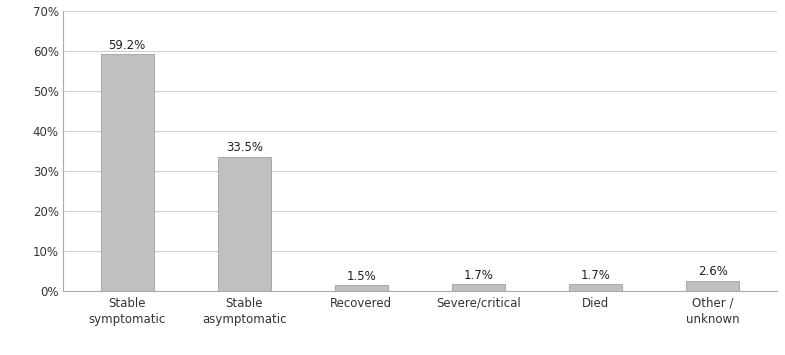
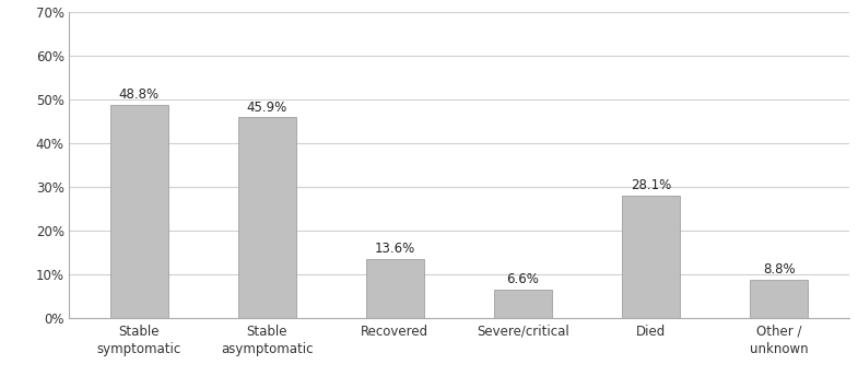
Stable symptomatic: 59.2% -> 48.8%
Stable asymptomatic: 33.5% -> 45.9%
Recovered: 1.5% -> 13.6%
Severe/critical: 1.7% -> 6.6%
Died: 1.7% -> 28.1%
Other / unknown: 2.6% -> 8.8%
